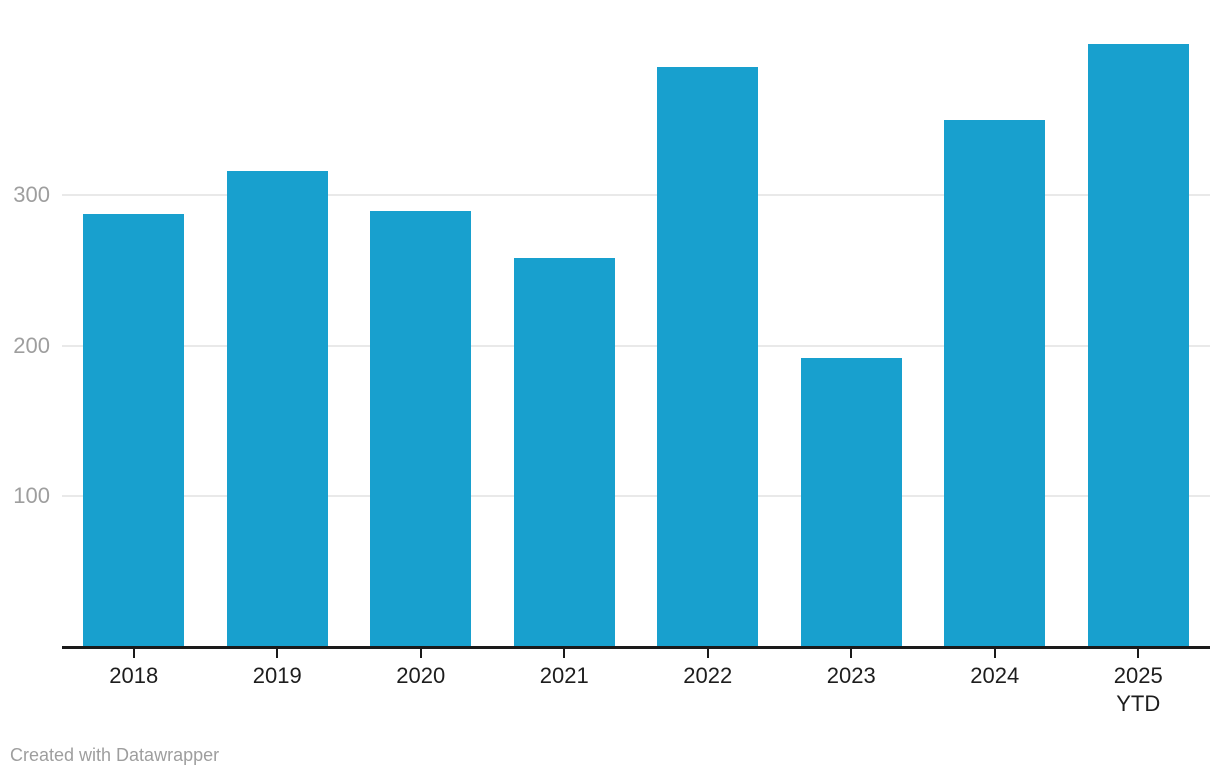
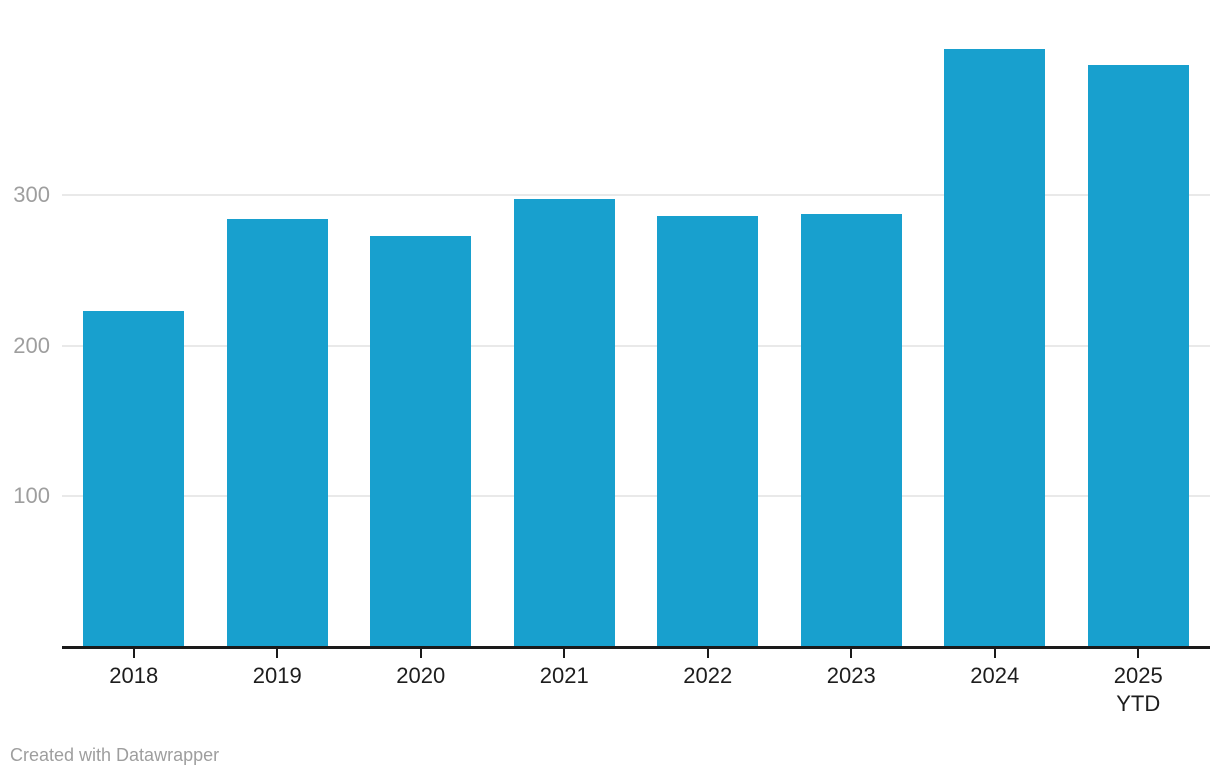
2018: 287 -> 223
2019: 316 -> 284
2020: 289 -> 273
2021: 258 -> 297
2022: 385 -> 286
2023: 192 -> 287
2024: 350 -> 397
2025 YTD: 400 -> 386
